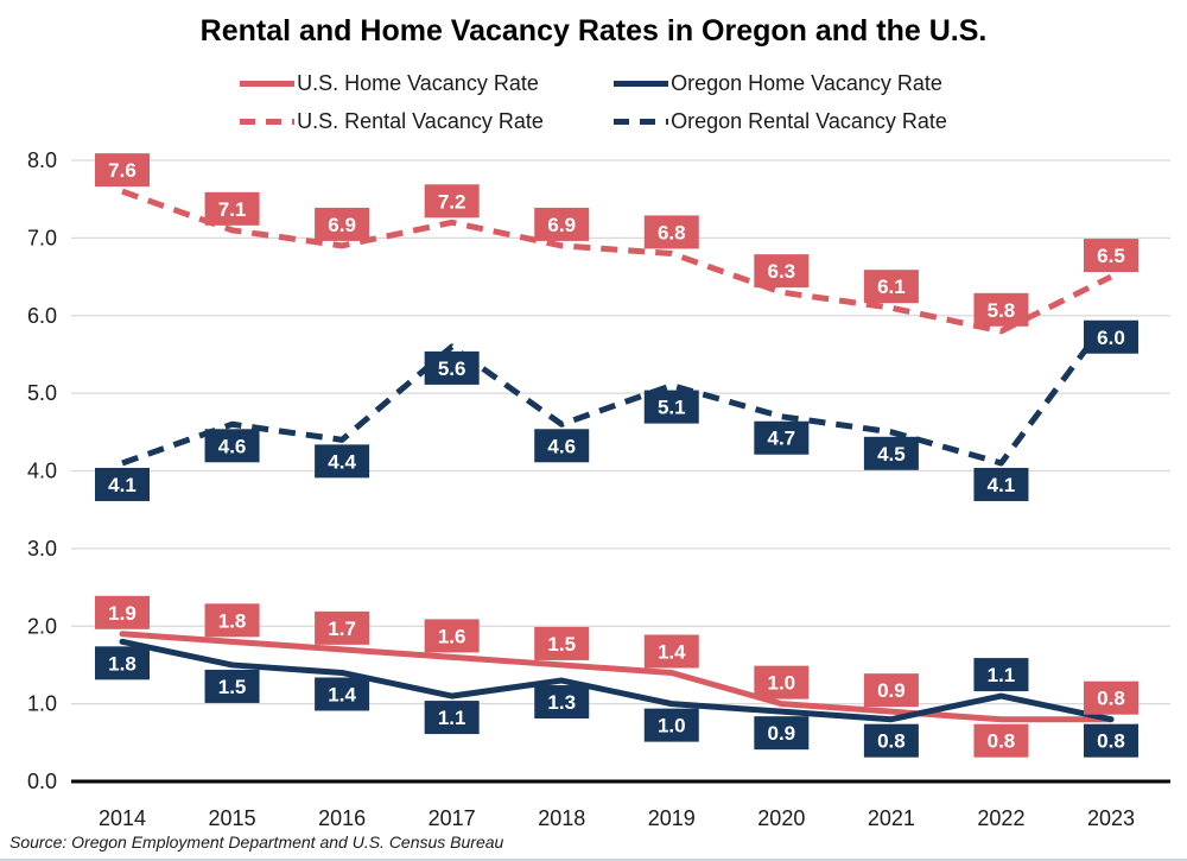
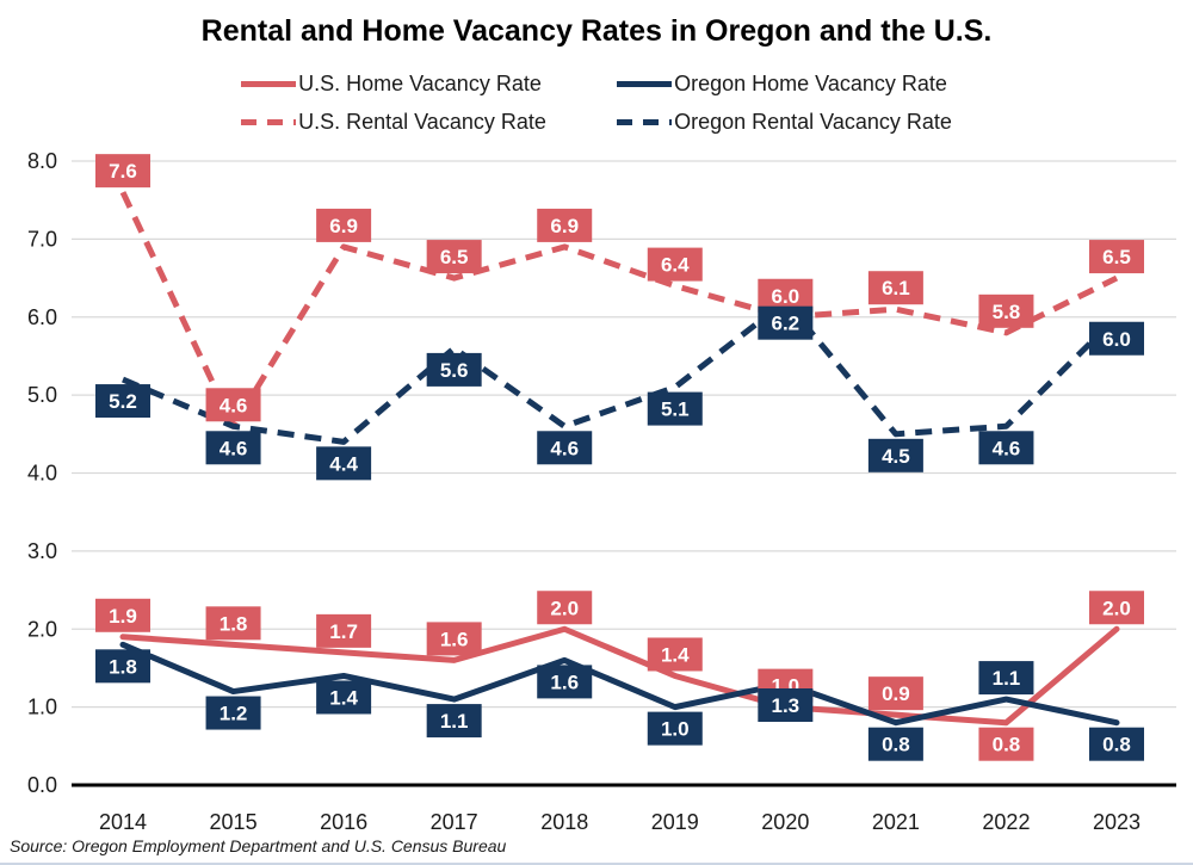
Oregon Rental Vacancy Rate/2014: 4.1 -> 5.2
Oregon Home Vacancy Rate/2015: 1.5 -> 1.2
U.S. Rental Vacancy Rate/2015: 7.1 -> 4.6
U.S. Rental Vacancy Rate/2017: 7.2 -> 6.5
U.S. Home Vacancy Rate/2018: 1.5 -> 2.0
Oregon Home Vacancy Rate/2018: 1.3 -> 1.6
U.S. Rental Vacancy Rate/2019: 6.8 -> 6.4
Oregon Home Vacancy Rate/2020: 0.9 -> 1.3
U.S. Rental Vacancy Rate/2020: 6.3 -> 6.0
Oregon Rental Vacancy Rate/2020: 4.7 -> 6.2
Oregon Rental Vacancy Rate/2022: 4.1 -> 4.6
U.S. Home Vacancy Rate/2023: 0.8 -> 2.0
